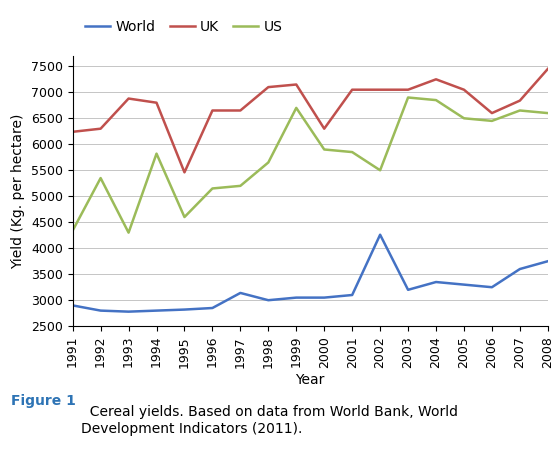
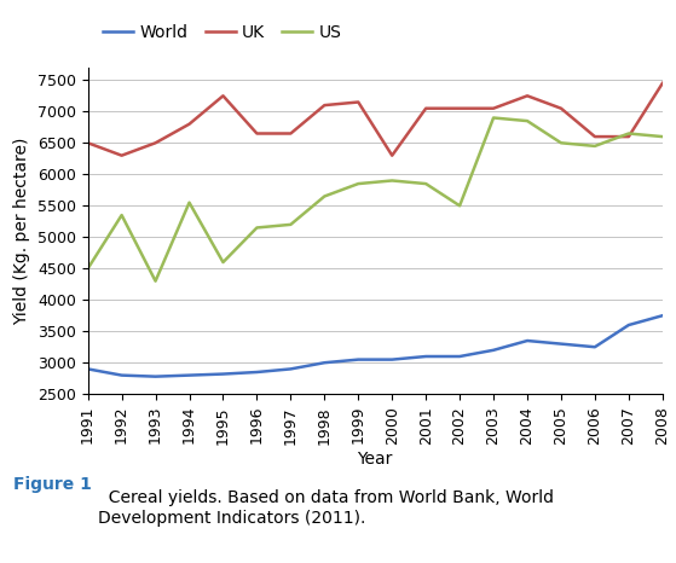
UK/1991: 6240 -> 6500
US/1991: 4340 -> 4500
UK/1993: 6880 -> 6500
US/1994: 5820 -> 5550
UK/1995: 5460 -> 7250
World/1997: 3140 -> 2900
US/1999: 6700 -> 5850
World/2002: 4260 -> 3100
UK/2007: 6840 -> 6600
